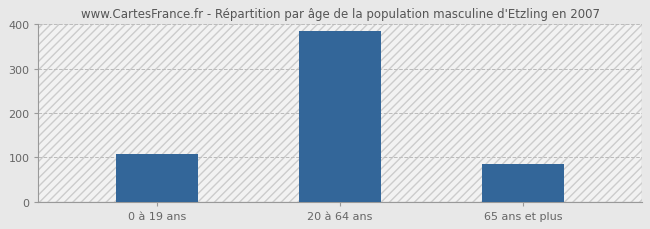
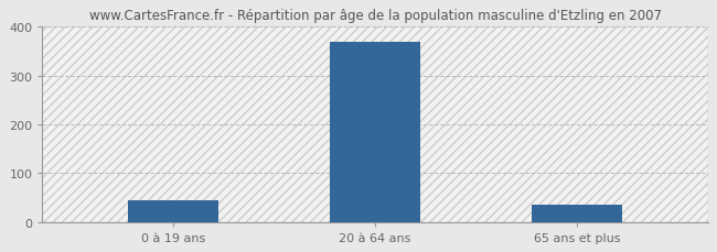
0 à 19 ans: 107 -> 45
20 à 64 ans: 385 -> 370
65 ans et plus: 85 -> 35
